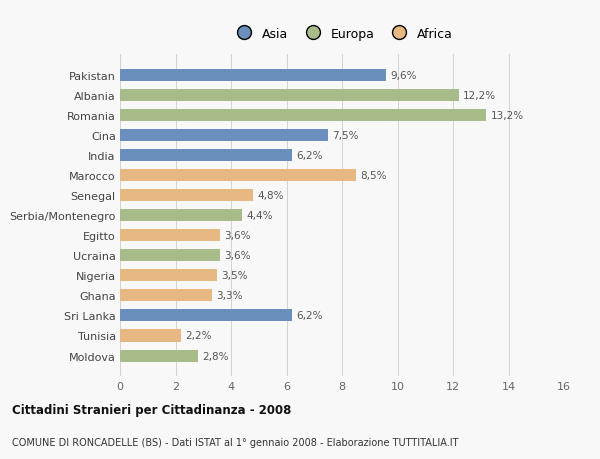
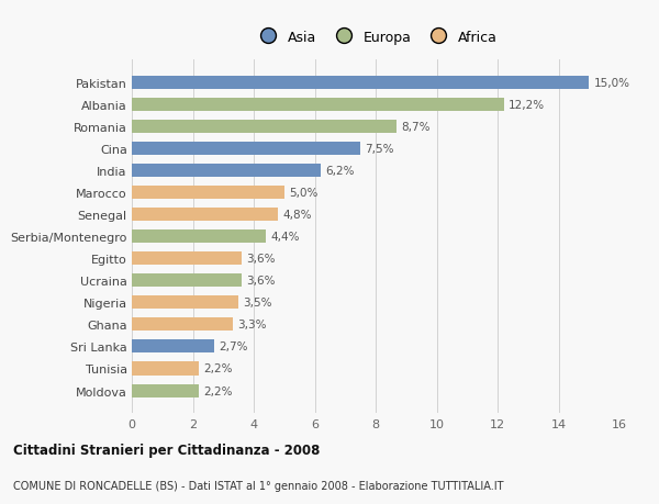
Pakistan: 9,6% -> 15,0%
Romania: 13,2% -> 8,7%
Marocco: 8,5% -> 5,0%
Sri Lanka: 6,2% -> 2,7%
Moldova: 2,8% -> 2,2%
